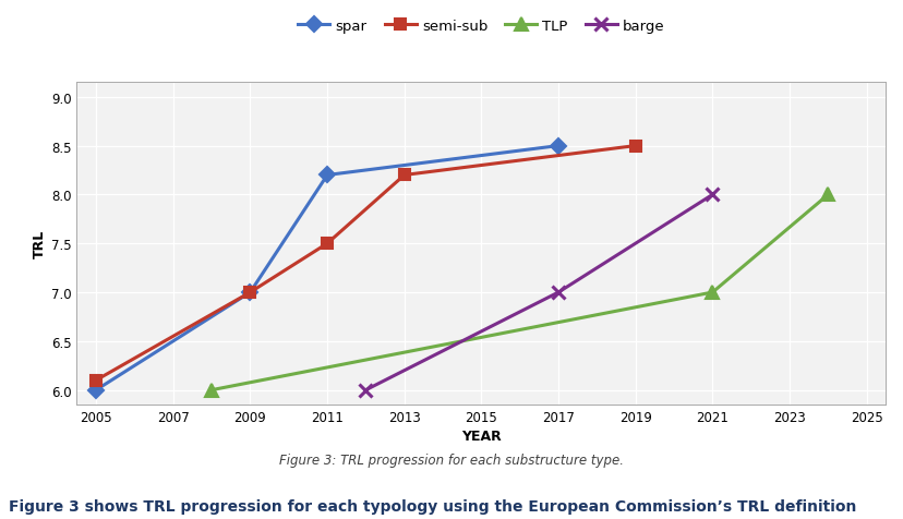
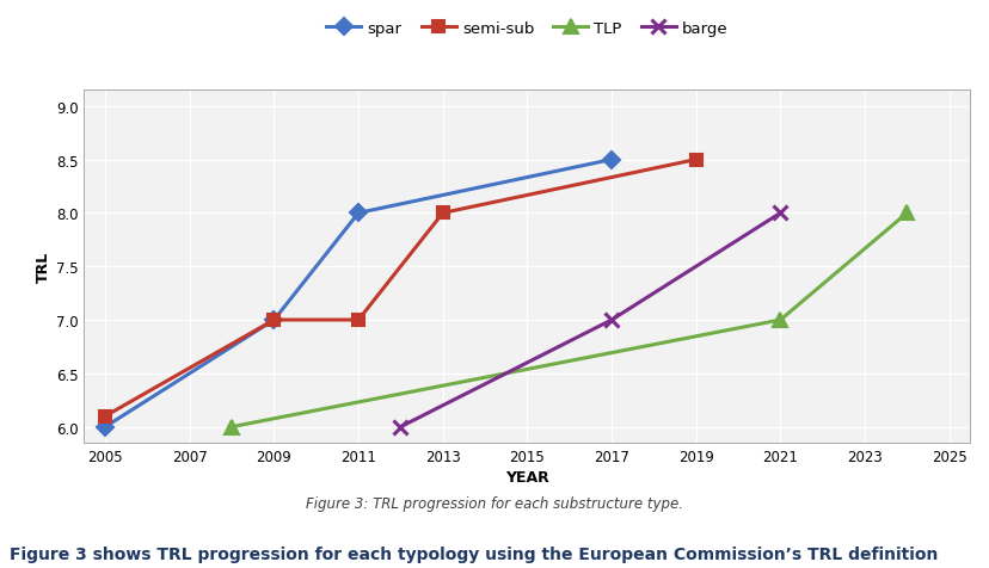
spar/2011: 8.2 -> 8.0
semi-sub/2011: 7.5 -> 7.0
semi-sub/2013: 8.2 -> 8.0
